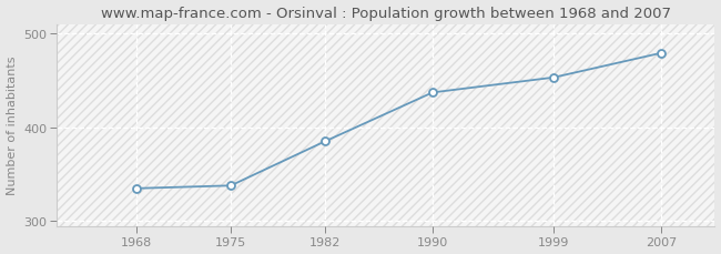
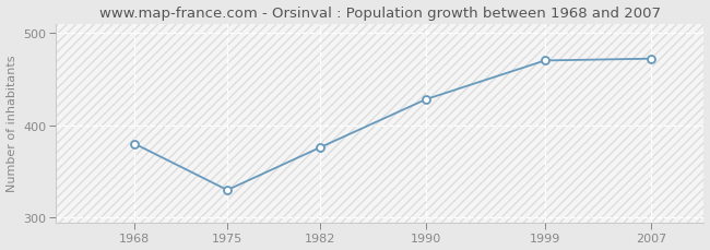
1968: 335 -> 380
1975: 338 -> 330
1982: 385 -> 376
1990: 437 -> 428
1999: 453 -> 470
2007: 479 -> 472
